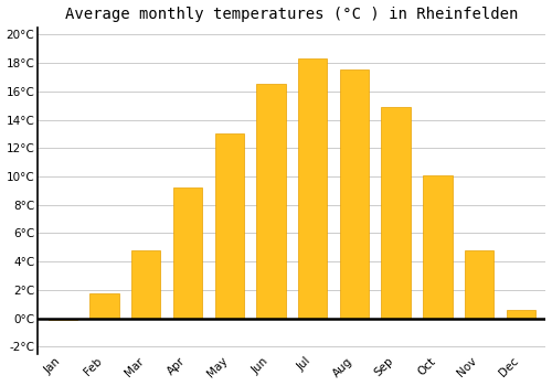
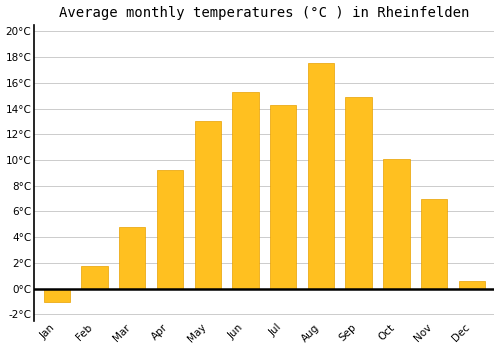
Jan: -0.1°C -> -1.0°C
Jun: 16.5°C -> 15.3°C
Jul: 18.3°C -> 14.3°C
Nov: 4.8°C -> 7.0°C
